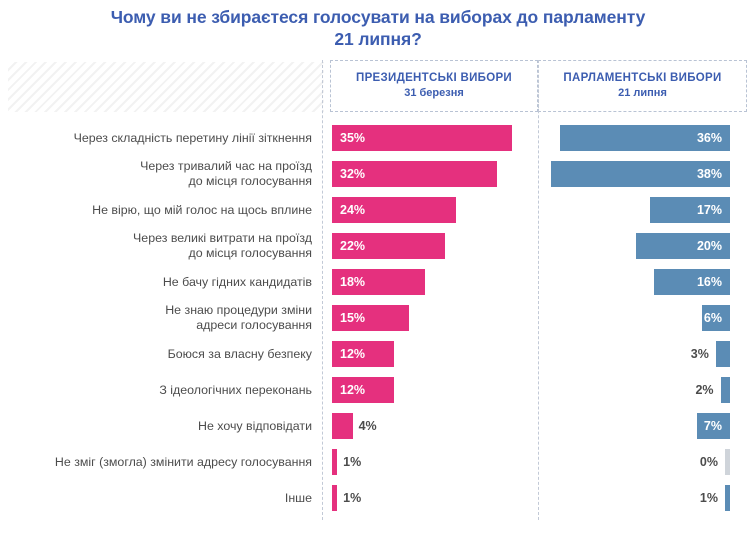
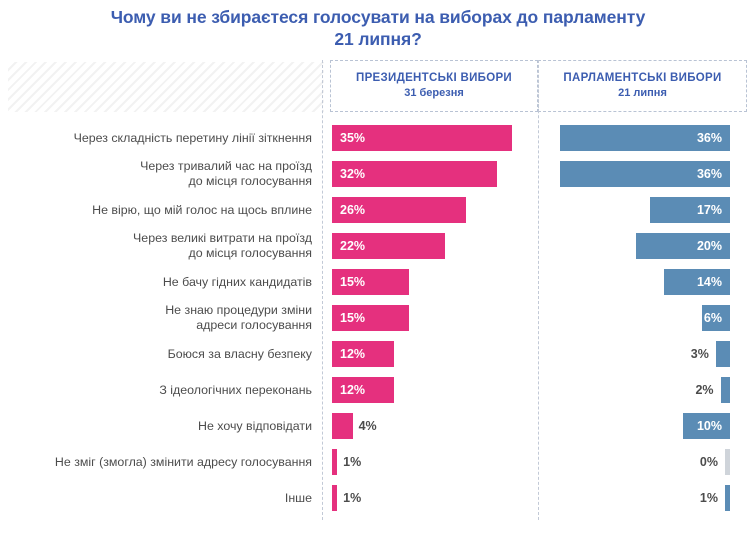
ПАРЛАМЕНТСЬКІ ВИБОРИ 21 липня/Через тривалий час на проїзд до місця голосування: 38% -> 36%
ПРЕЗИДЕНТСЬКІ ВИБОРИ 31 березня/Не вірю, що мій голос на щось вплине: 24% -> 26%
ПРЕЗИДЕНТСЬКІ ВИБОРИ 31 березня/Не бачу гідних кандидатів: 18% -> 15%
ПАРЛАМЕНТСЬКІ ВИБОРИ 21 липня/Не бачу гідних кандидатів: 16% -> 14%
ПАРЛАМЕНТСЬКІ ВИБОРИ 21 липня/Не хочу відповідати: 7% -> 10%
